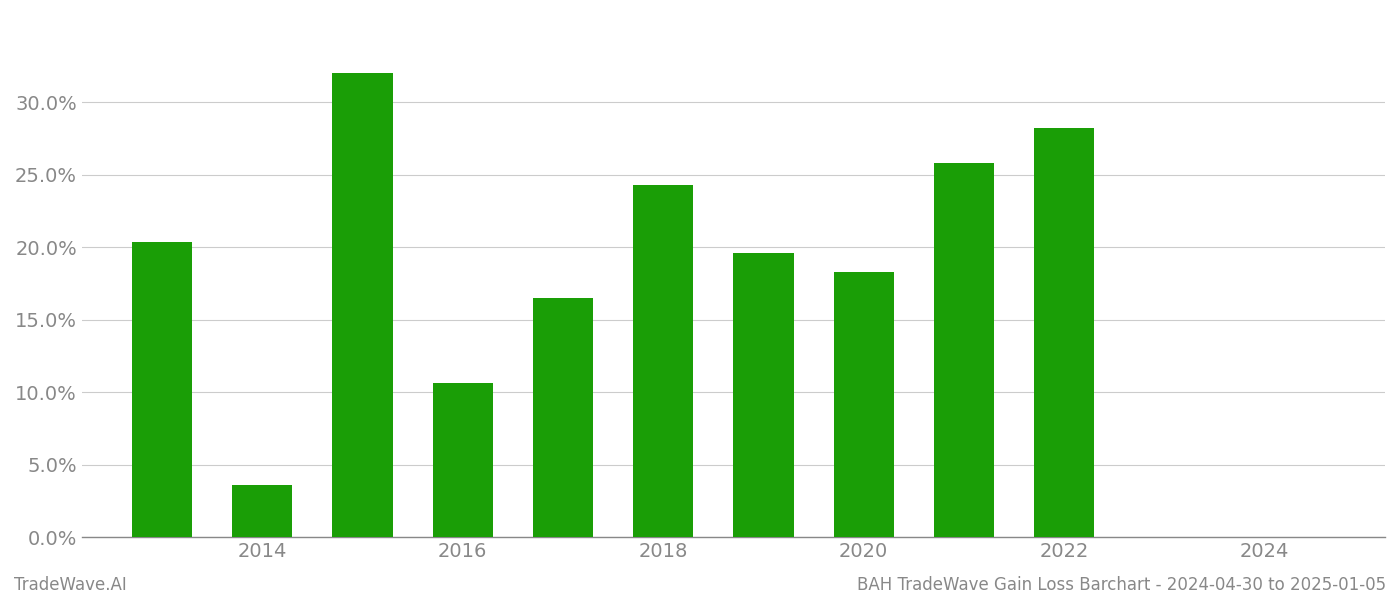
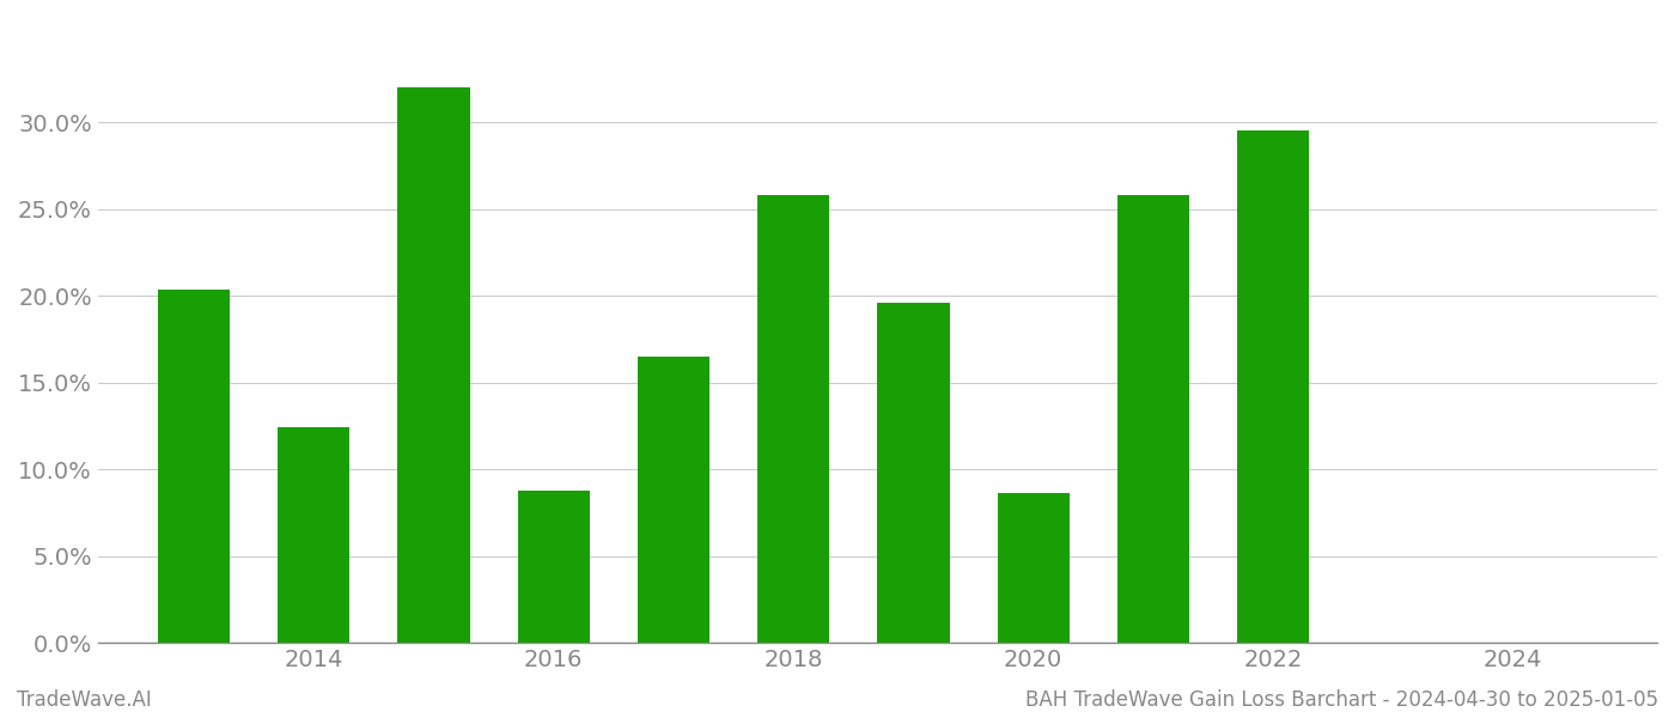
2014: 3.6% -> 12.4%
2016: 10.6% -> 8.8%
2018: 24.3% -> 25.8%
2020: 18.3% -> 8.6%
2022: 28.2% -> 29.5%
